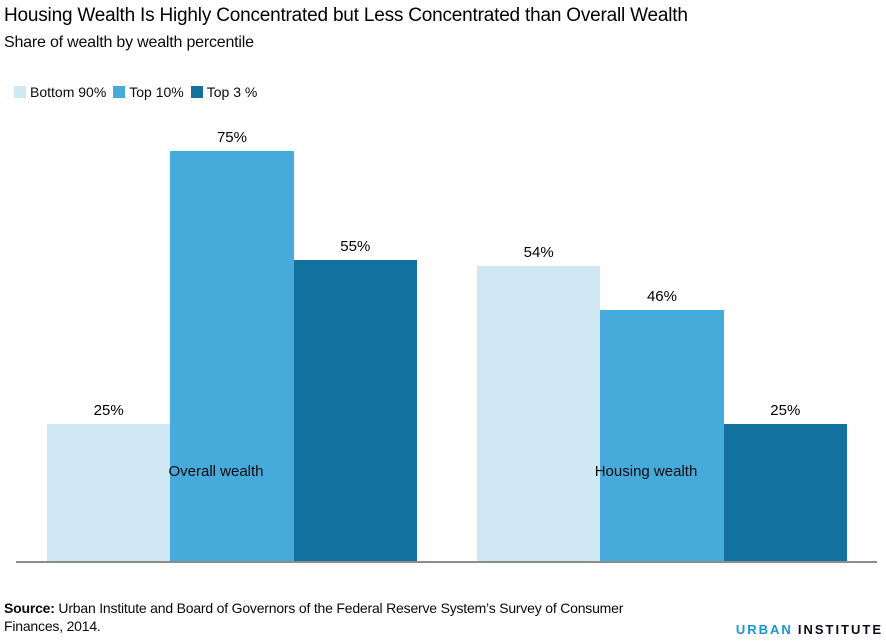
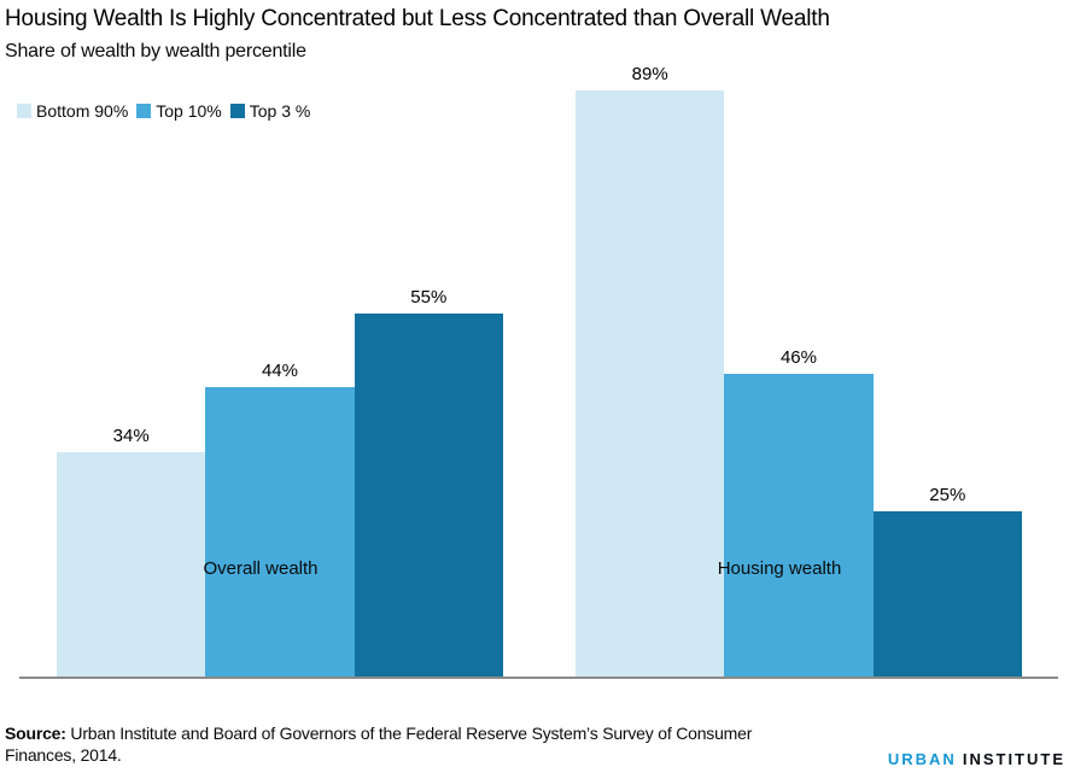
Bottom 90%/Overall wealth: 25% -> 34%
Top 10%/Overall wealth: 75% -> 44%
Bottom 90%/Housing wealth: 54% -> 89%
